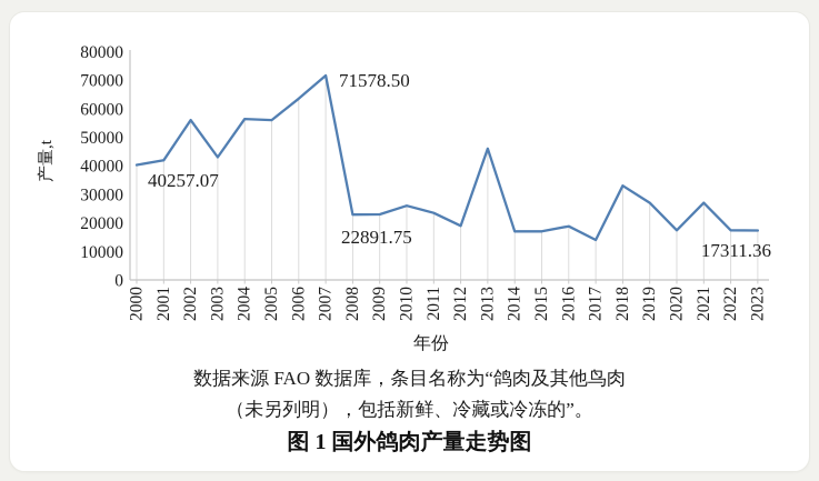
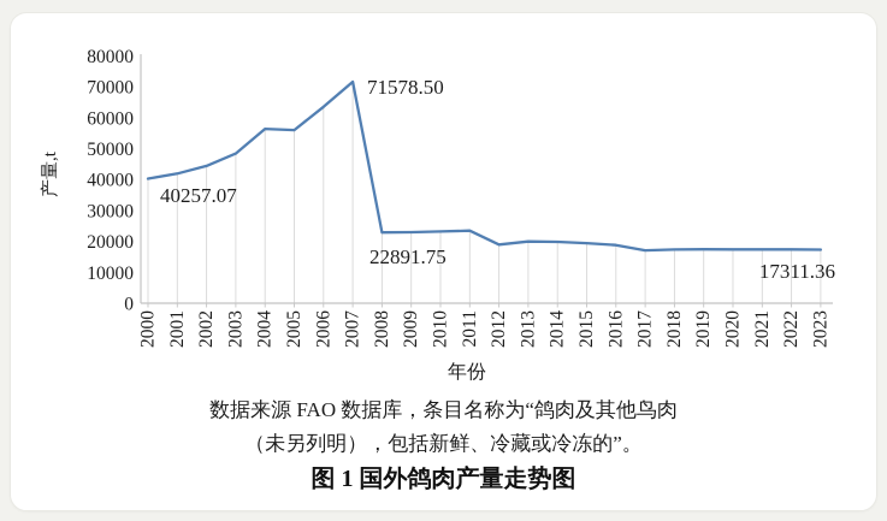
2002: 56000 -> 44000
2003: 43000 -> 48000
2010: 26000 -> 23000
2013: 46000 -> 20000
2014: 17000 -> 20000
2015: 17000 -> 19000
2017: 14000 -> 17000
2018: 33000 -> 17000
2019: 27000 -> 17000
2021: 27000 -> 17000
